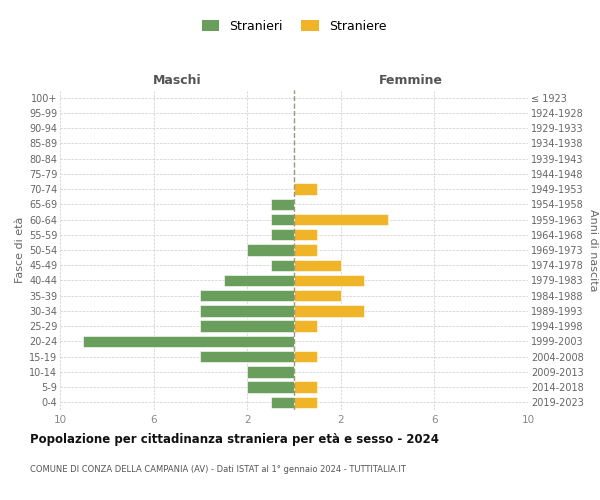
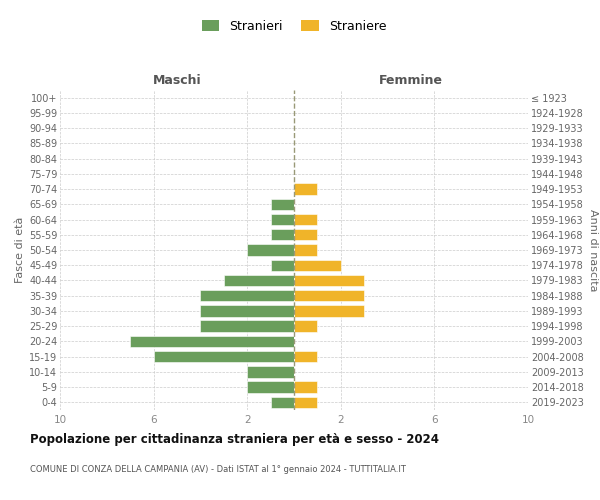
Maschi/20-24: 9 -> 7
Maschi/15-19: 4 -> 6
Femmine/1959-1963: 4 -> 1
Femmine/1984-1988: 2 -> 3
